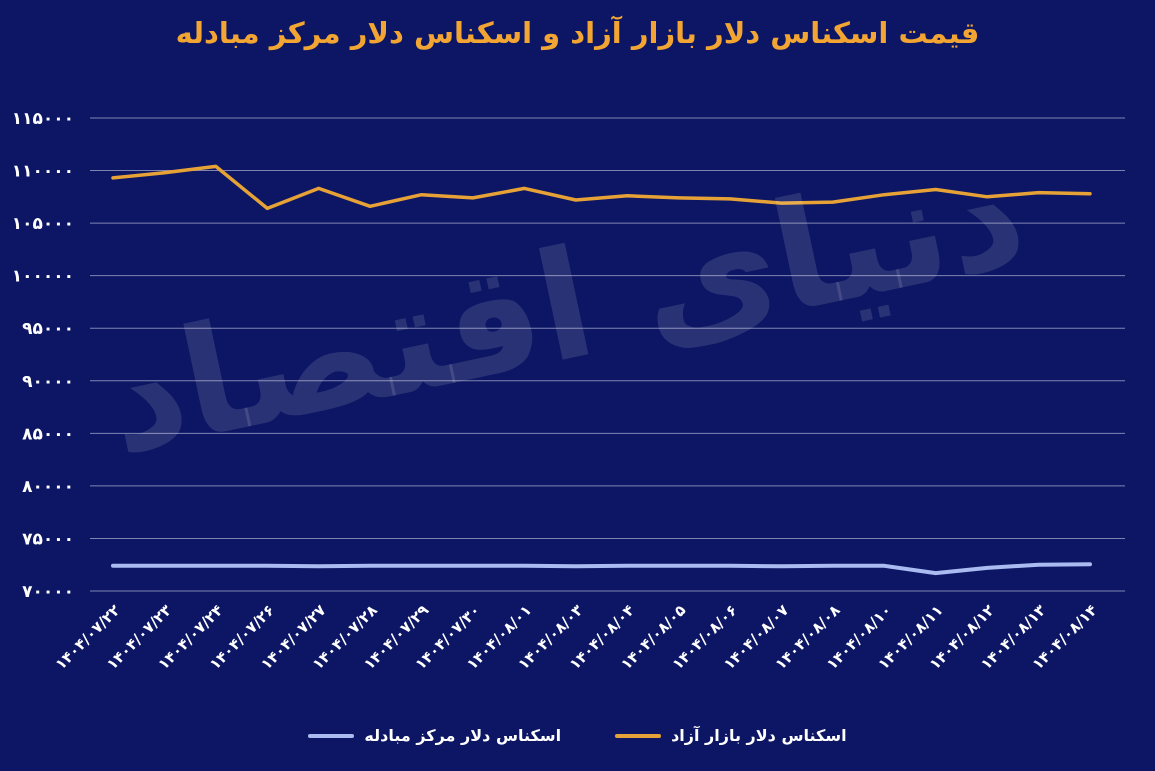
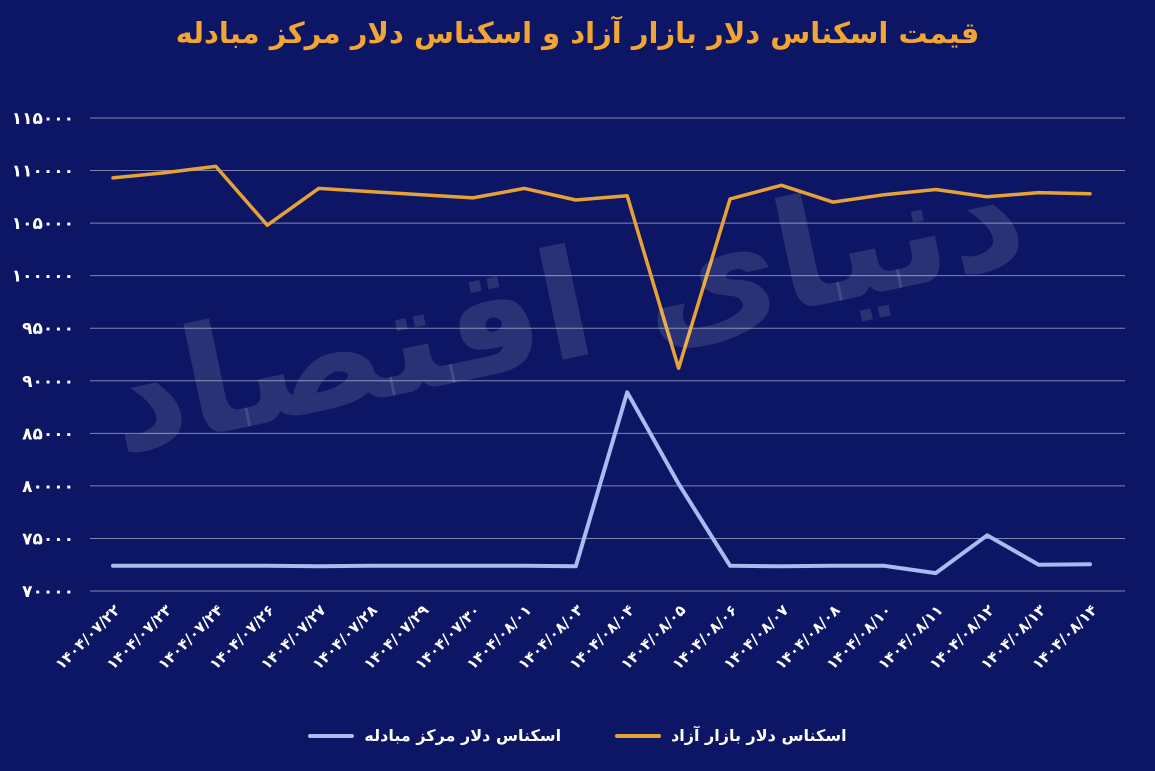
اسکناس دلار بازار آزاد/۱۴۰۴/۰۷/۲۶: 106400 -> 104800
اسکناس دلار بازار آزاد/۱۴۰۴/۰۷/۲۸: 106600 -> 108000
اسکناس دلار مرکز مبادله/۱۴۰۴/۰۸/۰۴: 72400 -> 88900
اسکناس دلار بازار آزاد/۱۴۰۴/۰۸/۰۵: 107400 -> 91200
اسکناس دلار مرکز مبادله/۱۴۰۴/۰۸/۰۵: 72400 -> 80200
اسکناس دلار بازار آزاد/۱۴۰۴/۰۸/۰۷: 106900 -> 108600
اسکناس دلار مرکز مبادله/۱۴۰۴/۰۸/۱۲: 72200 -> 75300
